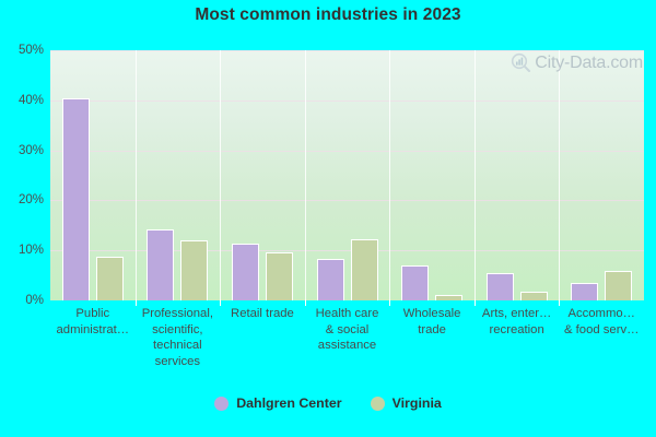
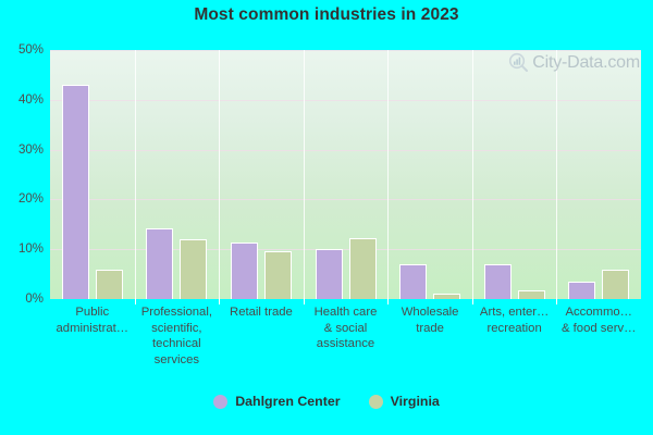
Dahlgren Center/Public administrat…: 40% -> 43%
Virginia/Public administrat…: 9% -> 6%
Dahlgren Center/Health care & social assistance: 8% -> 10%
Dahlgren Center/Arts, enter… recreation: 5% -> 7%
